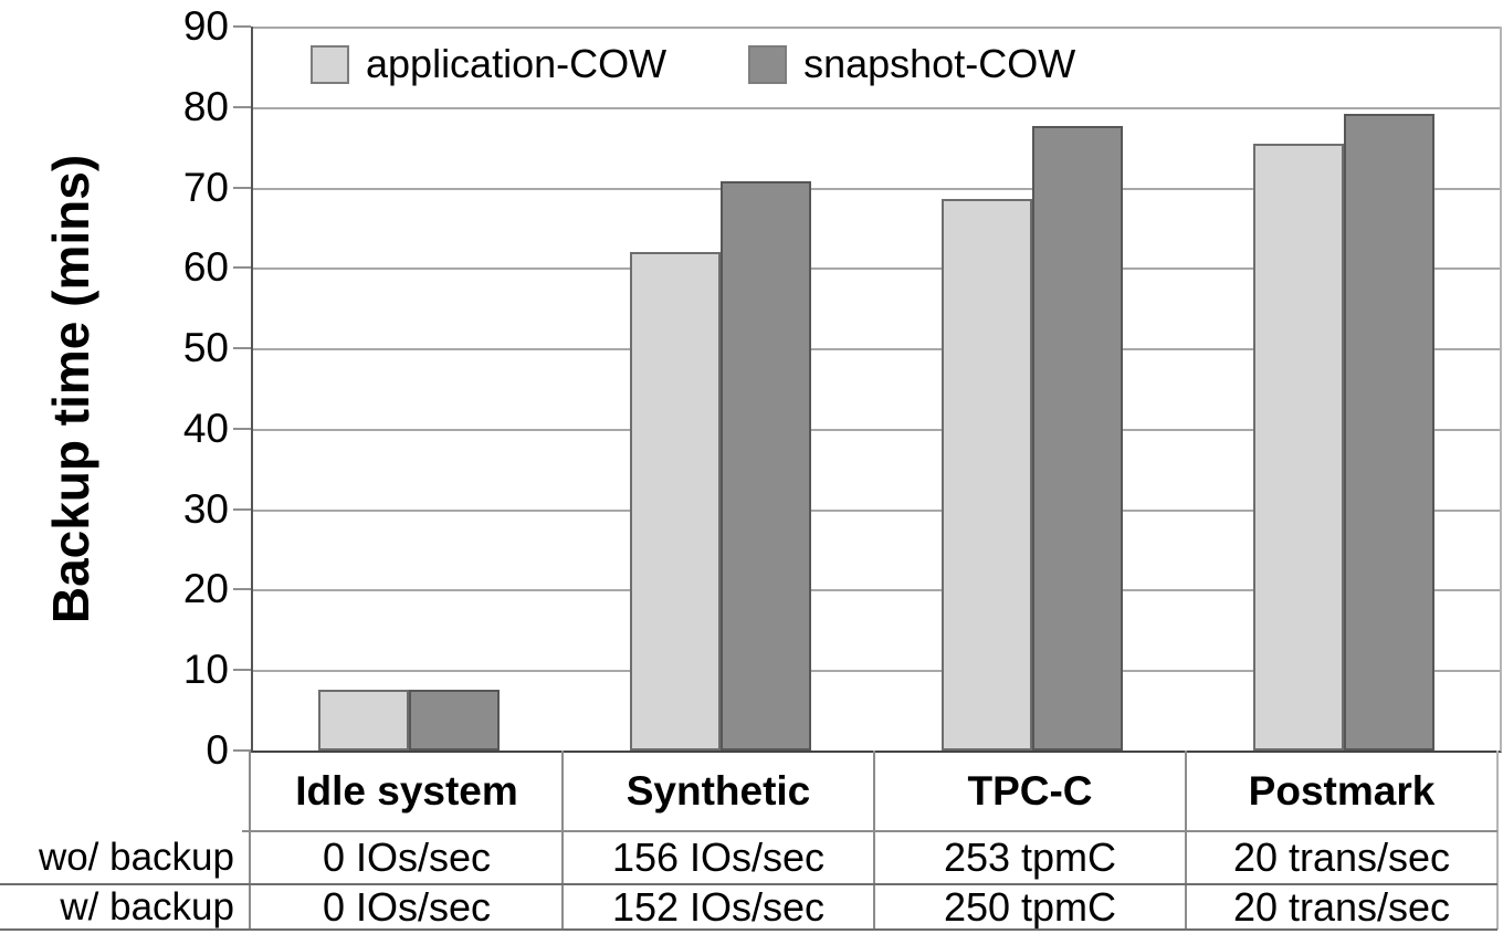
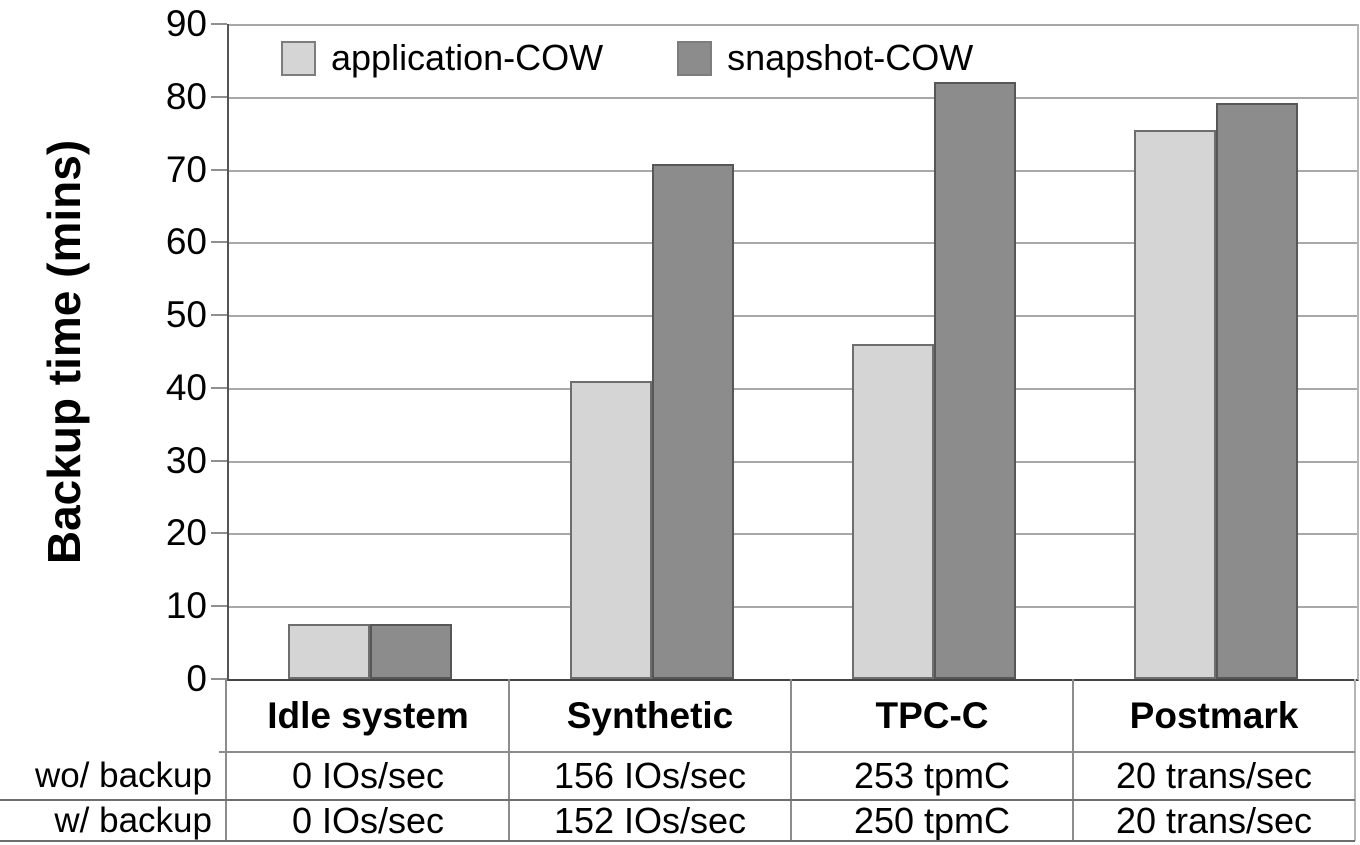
application-COW/Synthetic: 62 -> 41
application-COW/TPC-C: 68 -> 46
snapshot-COW/TPC-C: 78 -> 82
